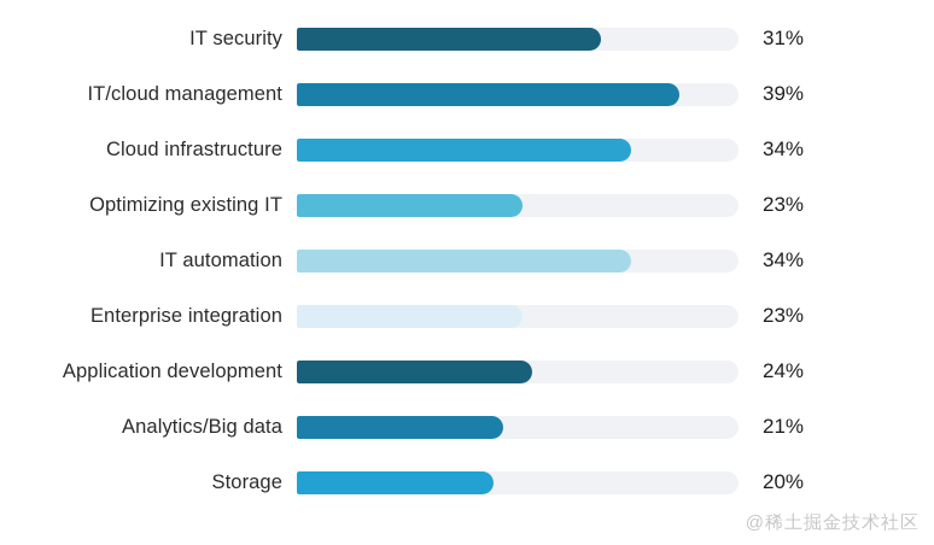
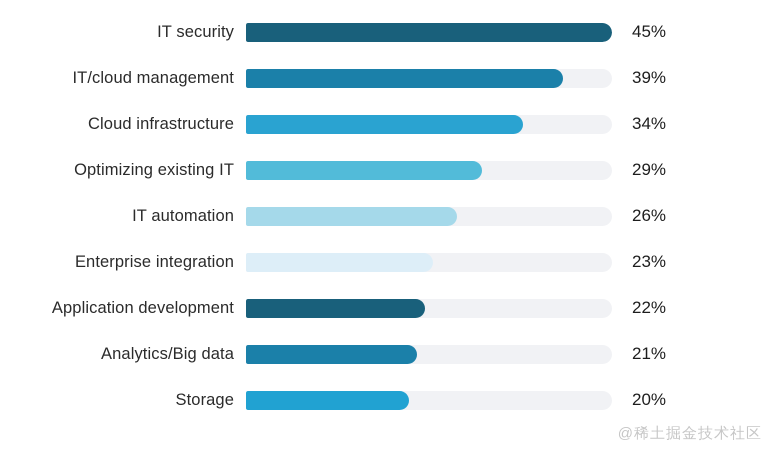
IT security: 31% -> 45%
Optimizing existing IT: 23% -> 29%
IT automation: 34% -> 26%
Application development: 24% -> 22%
